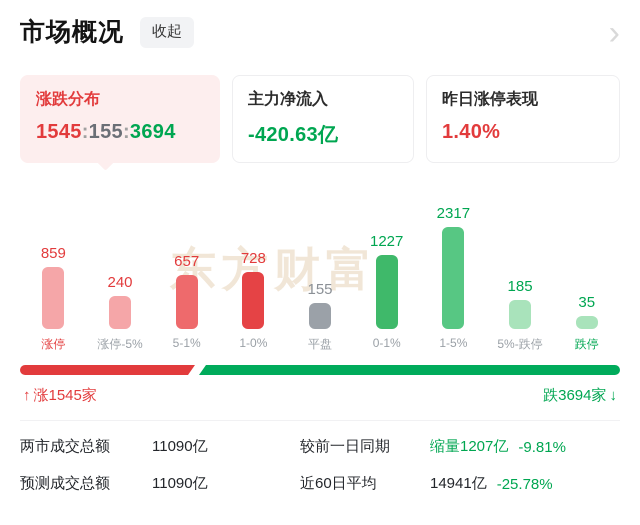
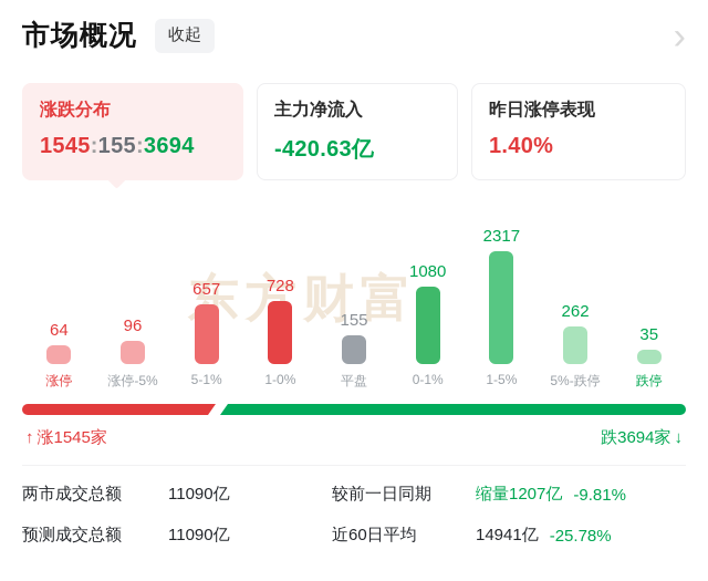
涨停: 859 -> 64
涨停-5%: 240 -> 96
0-1%: 1227 -> 1080
5%-跌停: 185 -> 262
